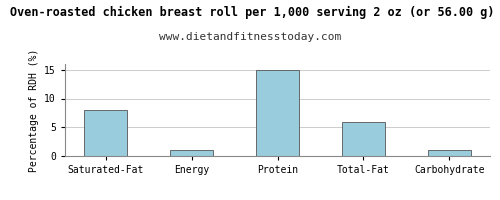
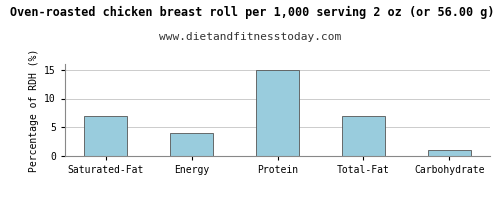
Saturated-Fat: 8 -> 7
Energy: 1 -> 4
Total-Fat: 6 -> 7
